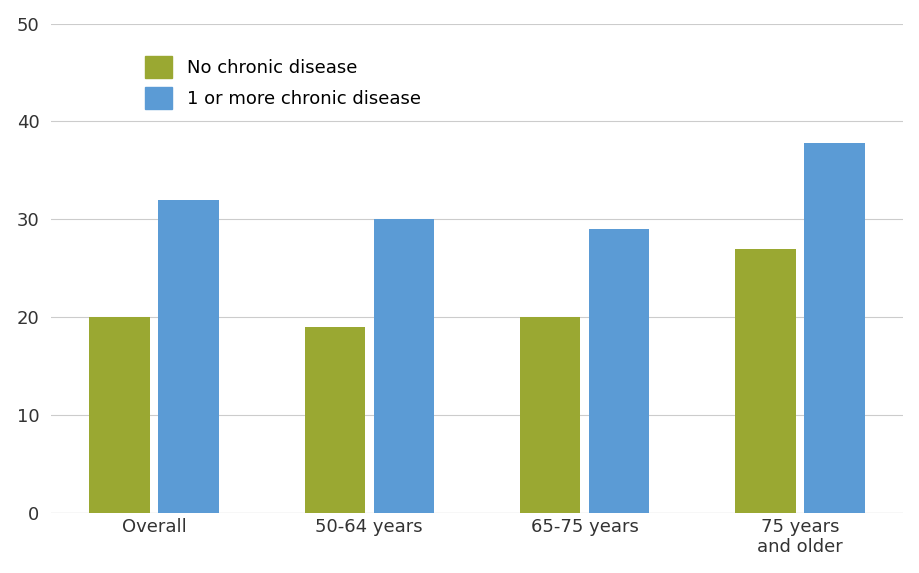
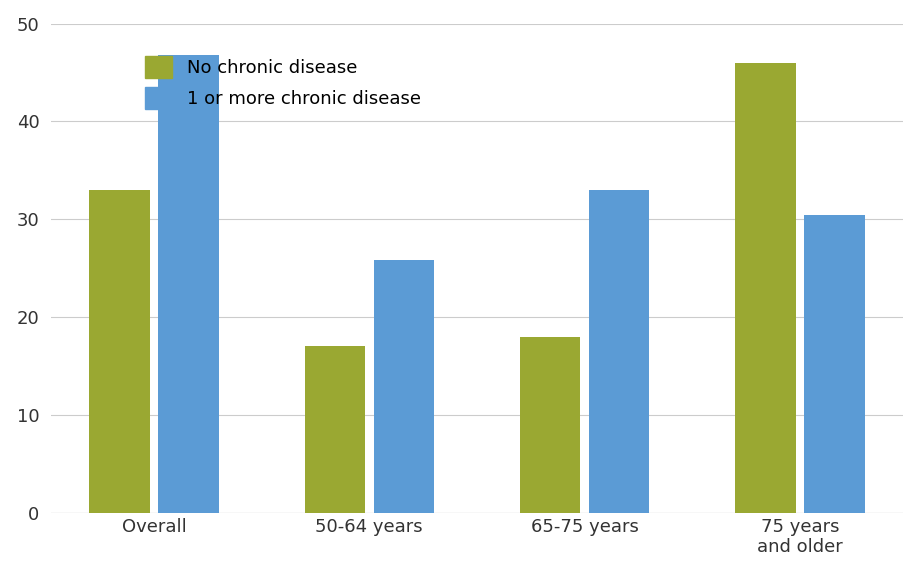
No chronic disease/Overall: 20 -> 33
1 or more chronic disease/Overall: 32.0 -> 46.8
No chronic disease/50-64 years: 19 -> 17
1 or more chronic disease/50-64 years: 30.0 -> 25.8
No chronic disease/65-75 years: 20 -> 18
1 or more chronic disease/65-75 years: 29.0 -> 33.0
No chronic disease/75 years and older: 27 -> 46
1 or more chronic disease/75 years and older: 37.8 -> 30.4
